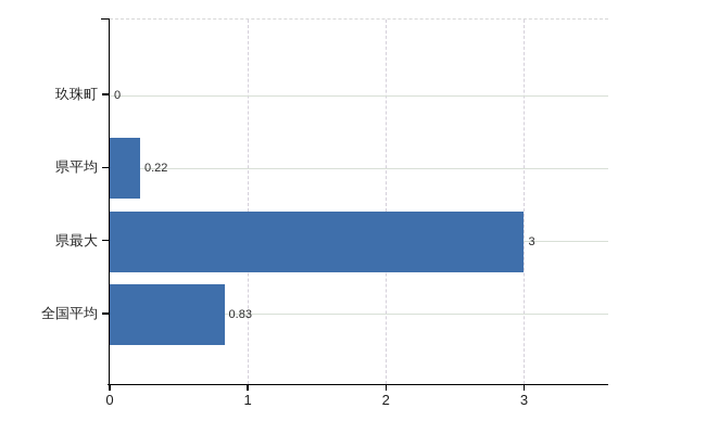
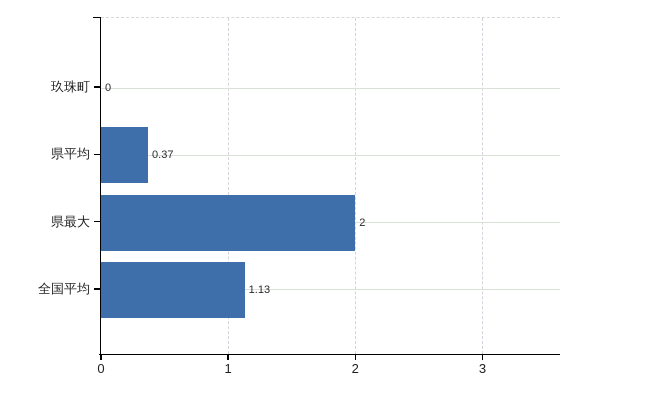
県平均: 0.22 -> 0.37
県最大: 3 -> 2
全国平均: 0.83 -> 1.13
